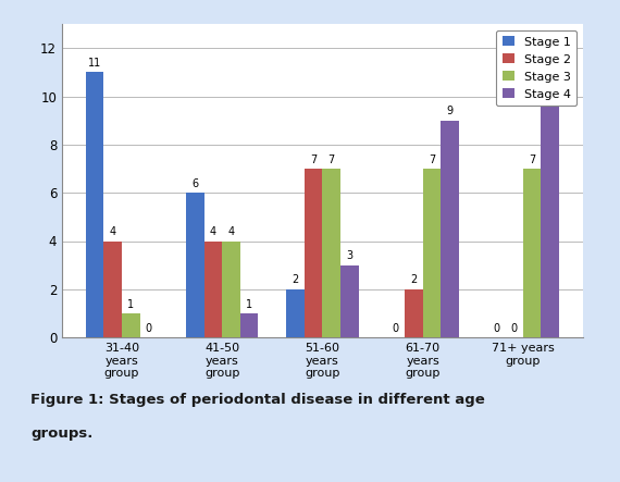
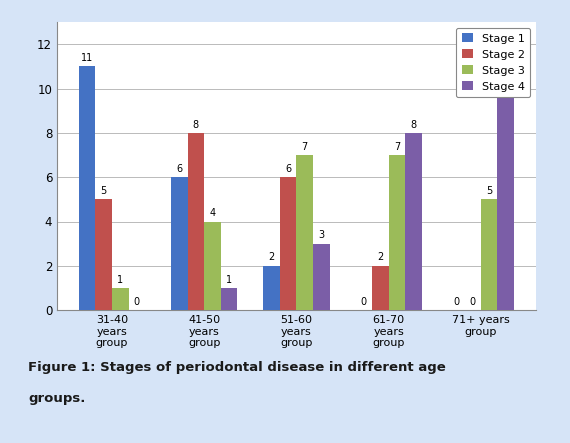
Stage 2/31-40 years group: 4 -> 5
Stage 2/41-50 years group: 4 -> 8
Stage 2/51-60 years group: 7 -> 6
Stage 4/61-70 years group: 9 -> 8
Stage 3/71+ years group: 7 -> 5
